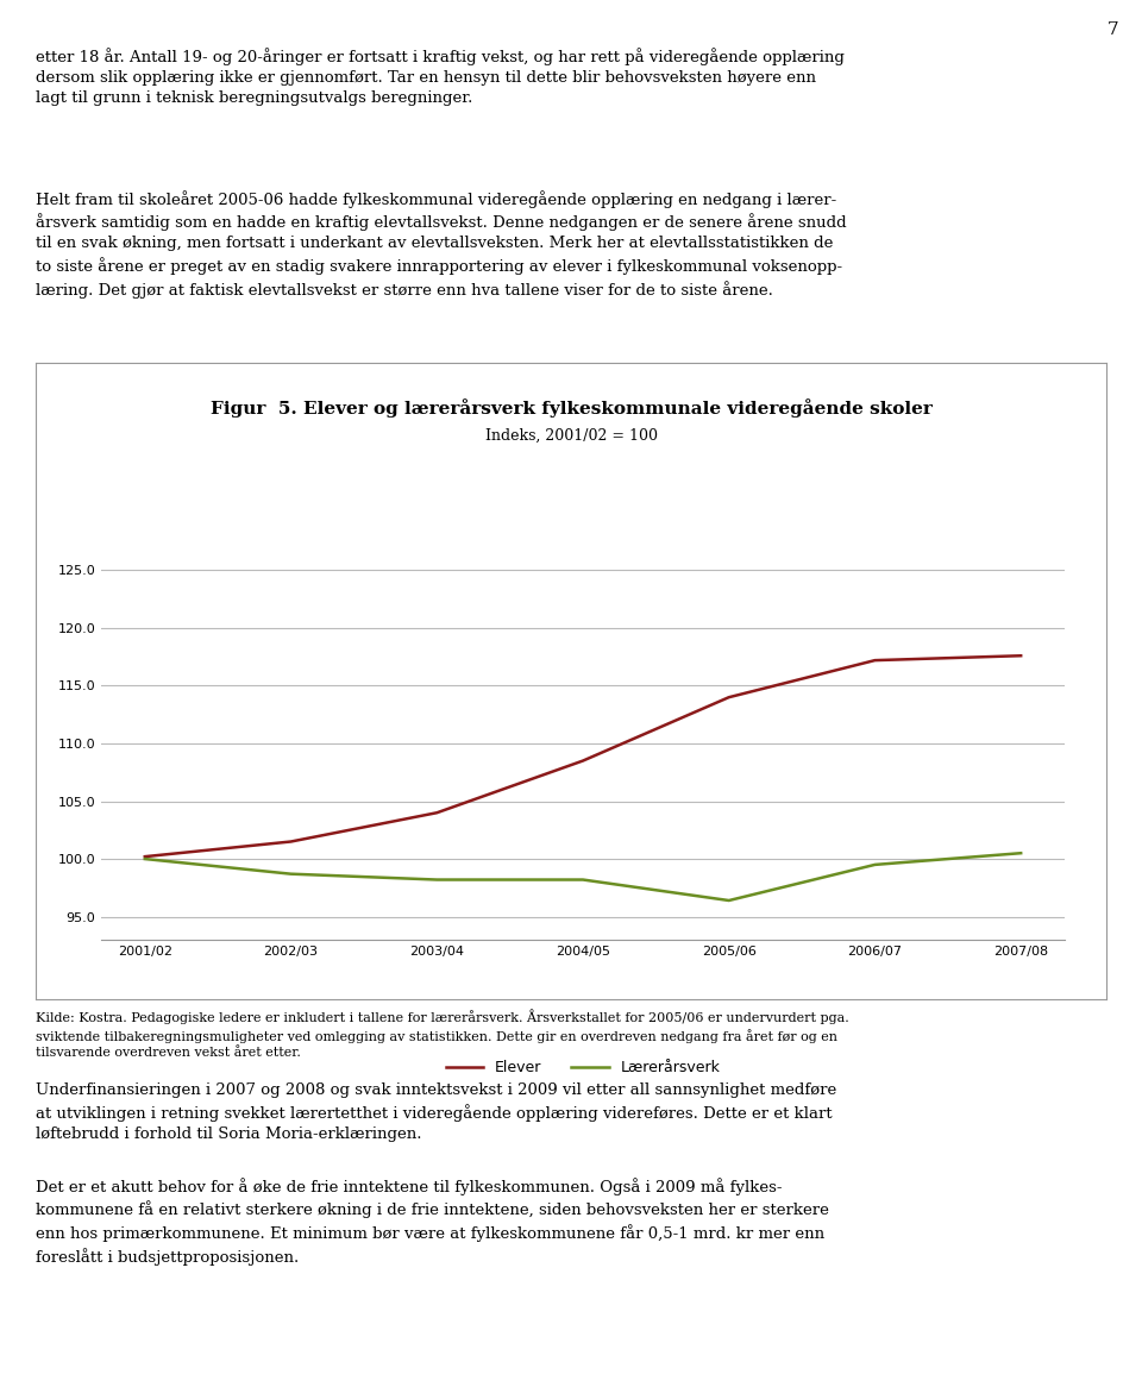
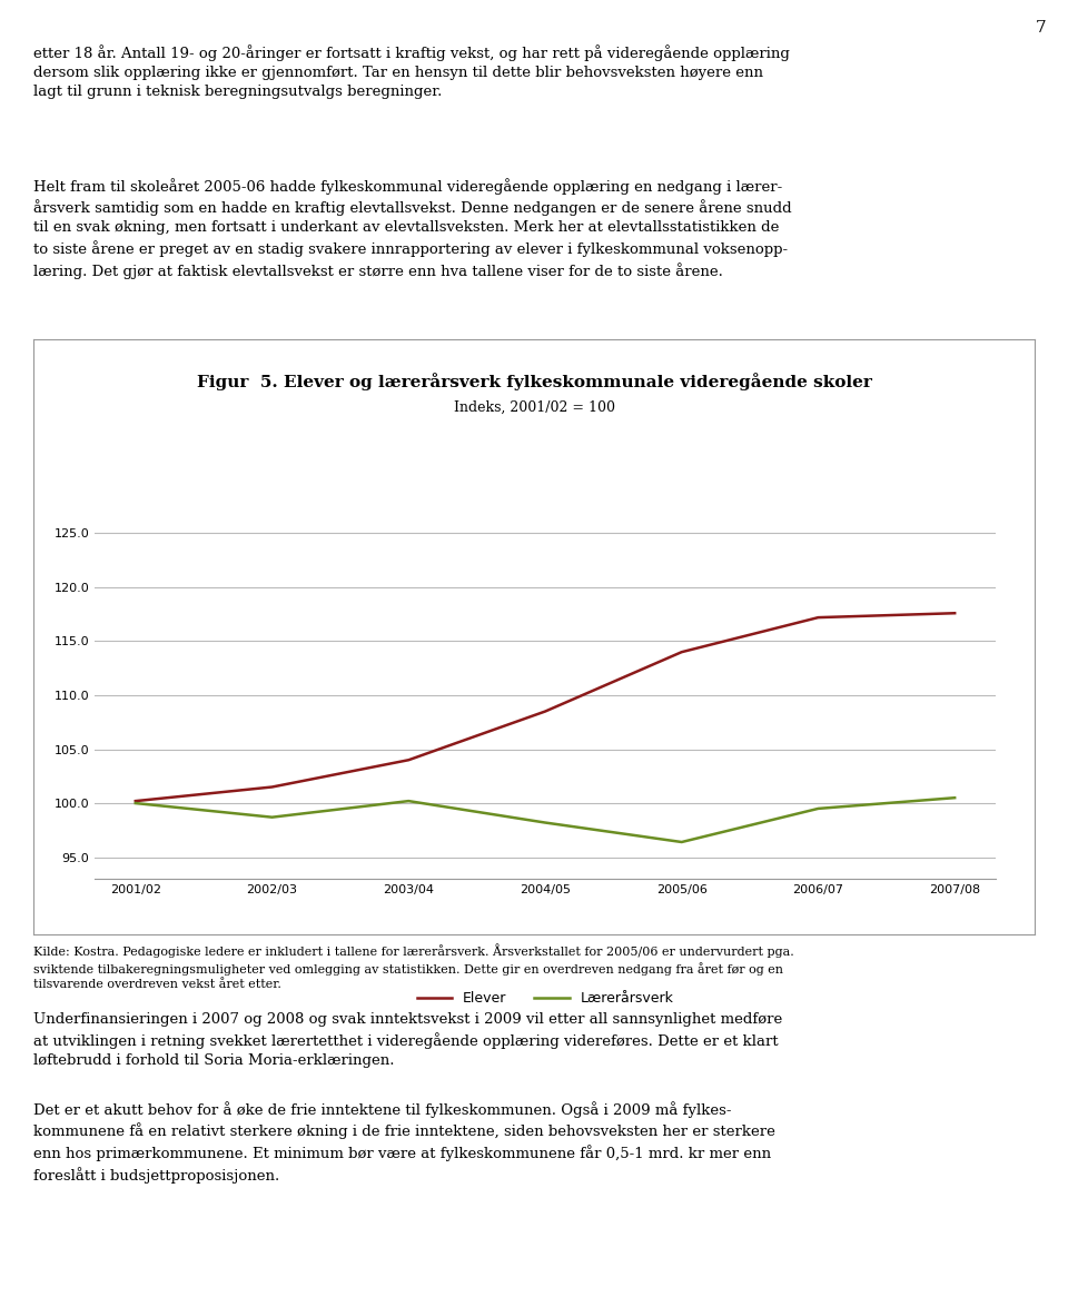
Lærerårsverk/2003/04: 98.2 -> 100.2
